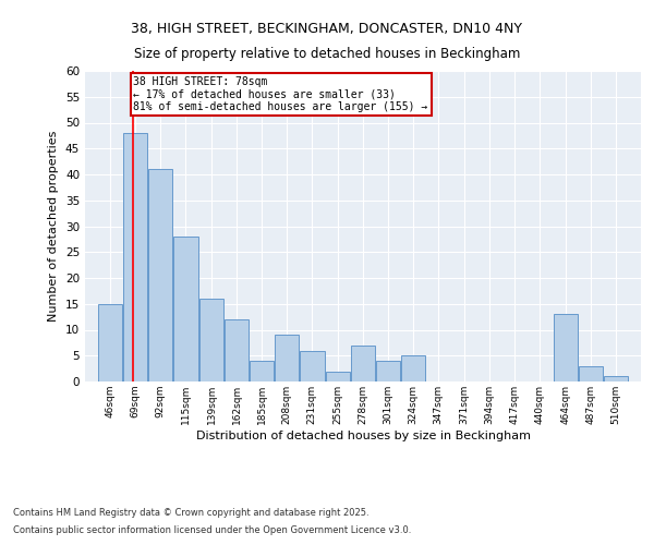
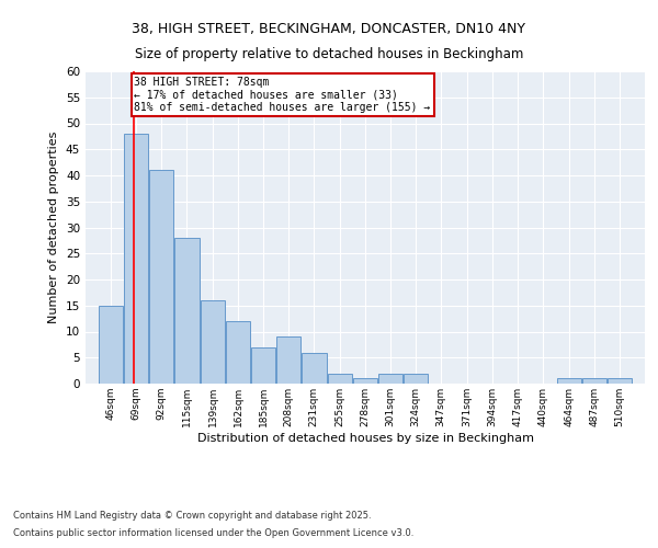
185sqm: 4 -> 7
278sqm: 7 -> 1
301sqm: 4 -> 2
324sqm: 5 -> 2
464sqm: 13 -> 1
487sqm: 3 -> 1
